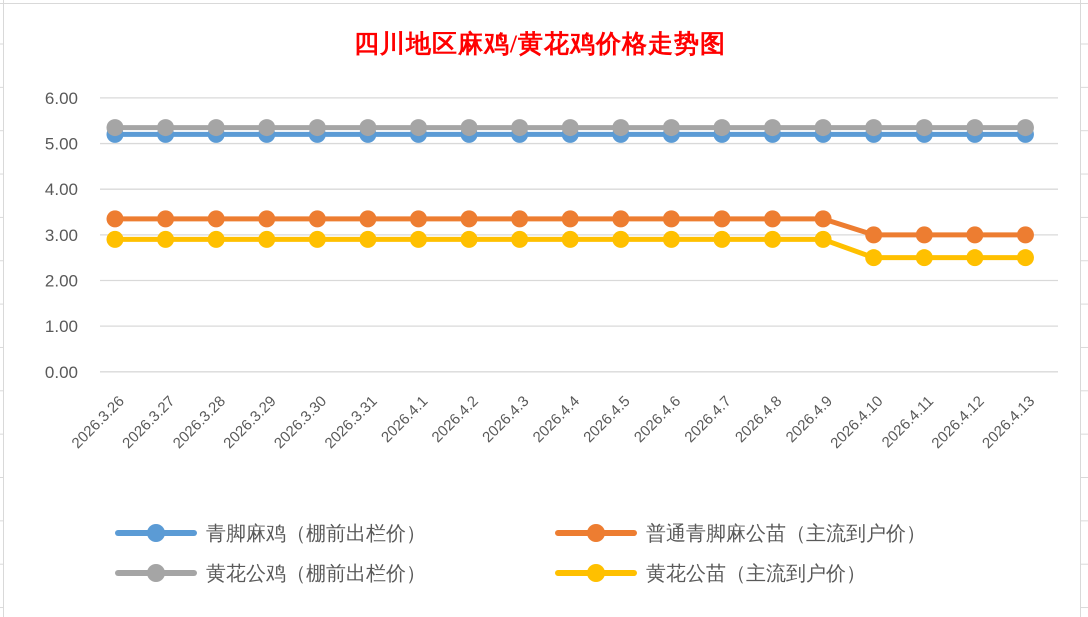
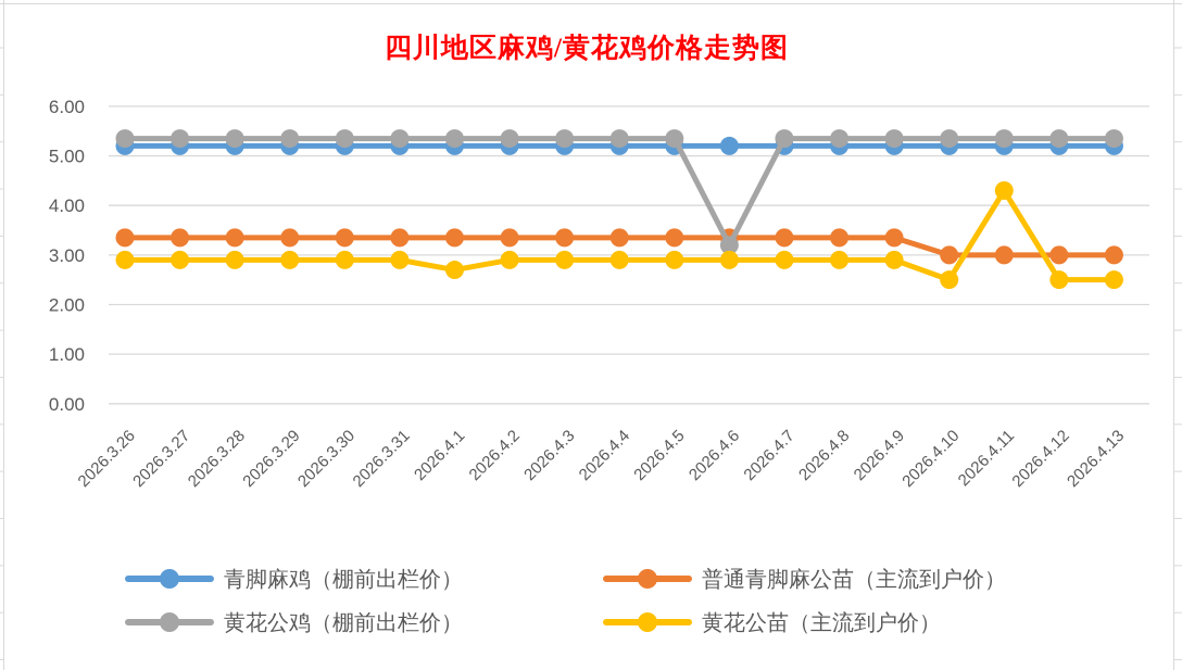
黄花公苗（主流到户价）/2026.4.1: 2.9 -> 2.7
黄花公鸡（棚前出栏价）/2026.4.6: 5.3 -> 3.2
黄花公苗（主流到户价）/2026.4.11: 2.5 -> 4.3
